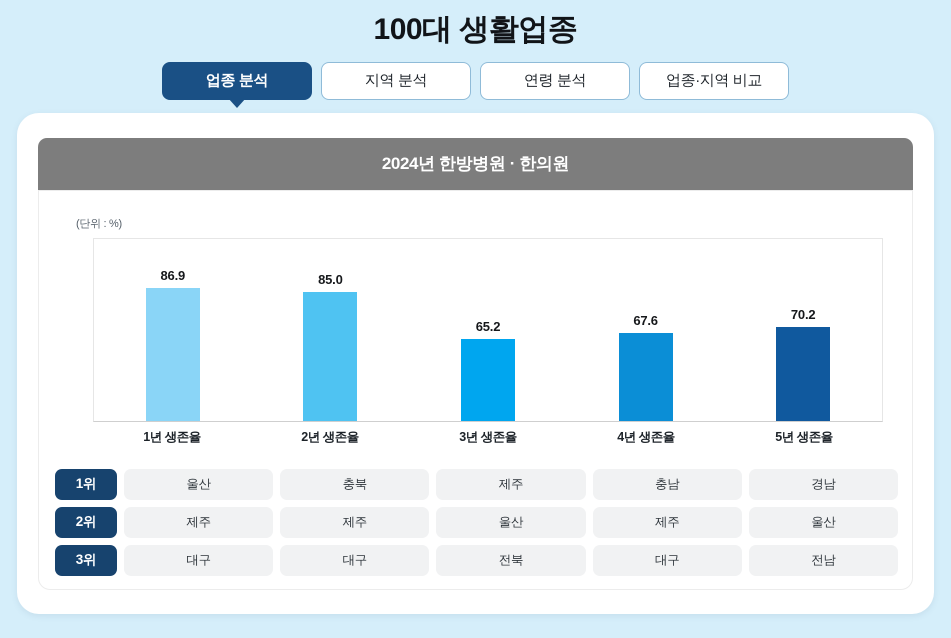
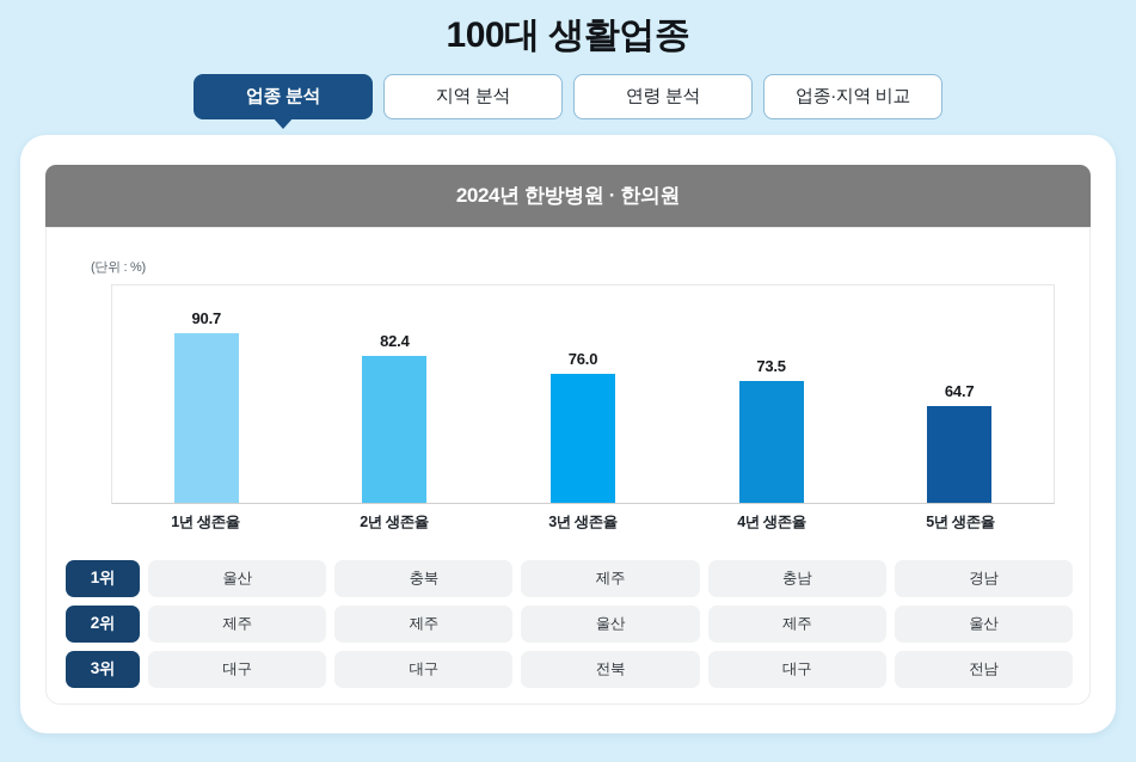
1년 생존율: 86.9 -> 90.7
2년 생존율: 85.0 -> 82.4
3년 생존율: 65.2 -> 76.0
4년 생존율: 67.6 -> 73.5
5년 생존율: 70.2 -> 64.7
